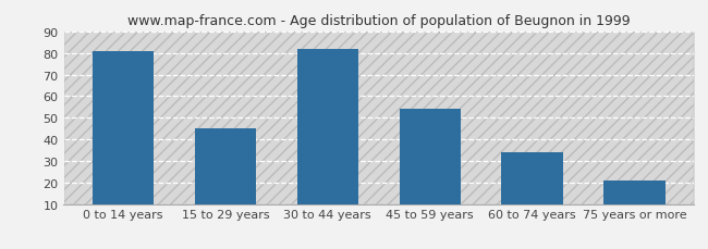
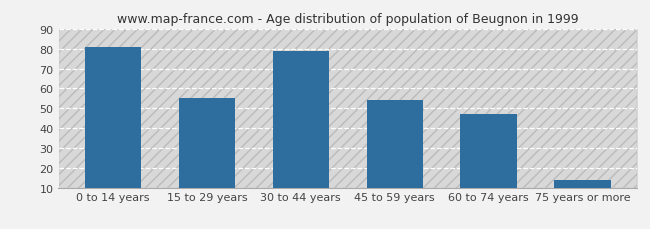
15 to 29 years: 45 -> 55
30 to 44 years: 82 -> 79
60 to 74 years: 34 -> 47
75 years or more: 21 -> 14
